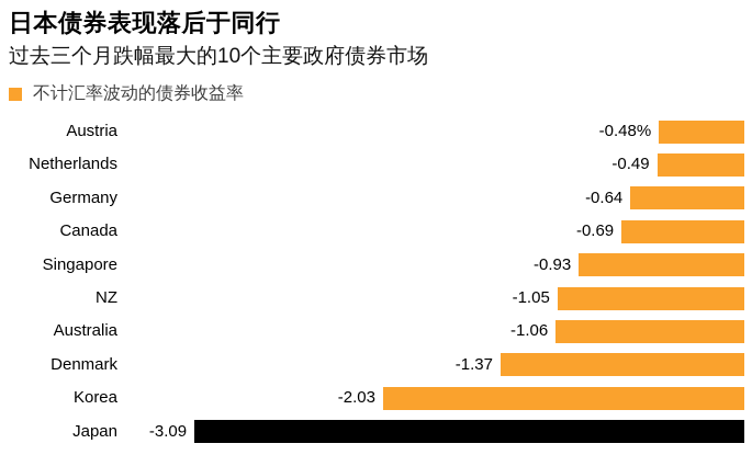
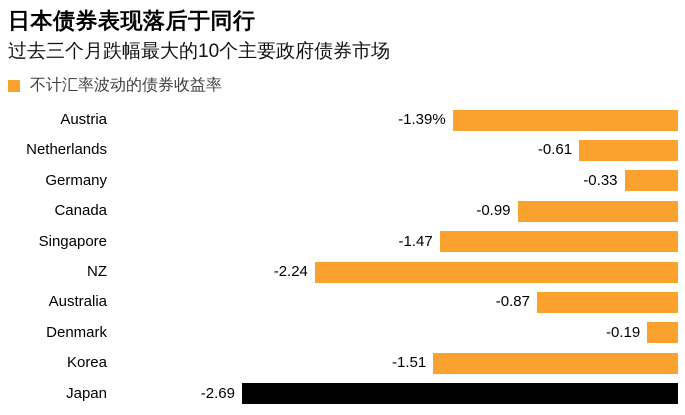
Austria: -0.48% -> -1.39%
Netherlands: -0.49 -> -0.61
Germany: -0.64 -> -0.33
Canada: -0.69 -> -0.99
Singapore: -0.93 -> -1.47
NZ: -1.05 -> -2.24
Australia: -1.06 -> -0.87
Denmark: -1.37 -> -0.19
Korea: -2.03 -> -1.51
Japan: -3.09 -> -2.69
